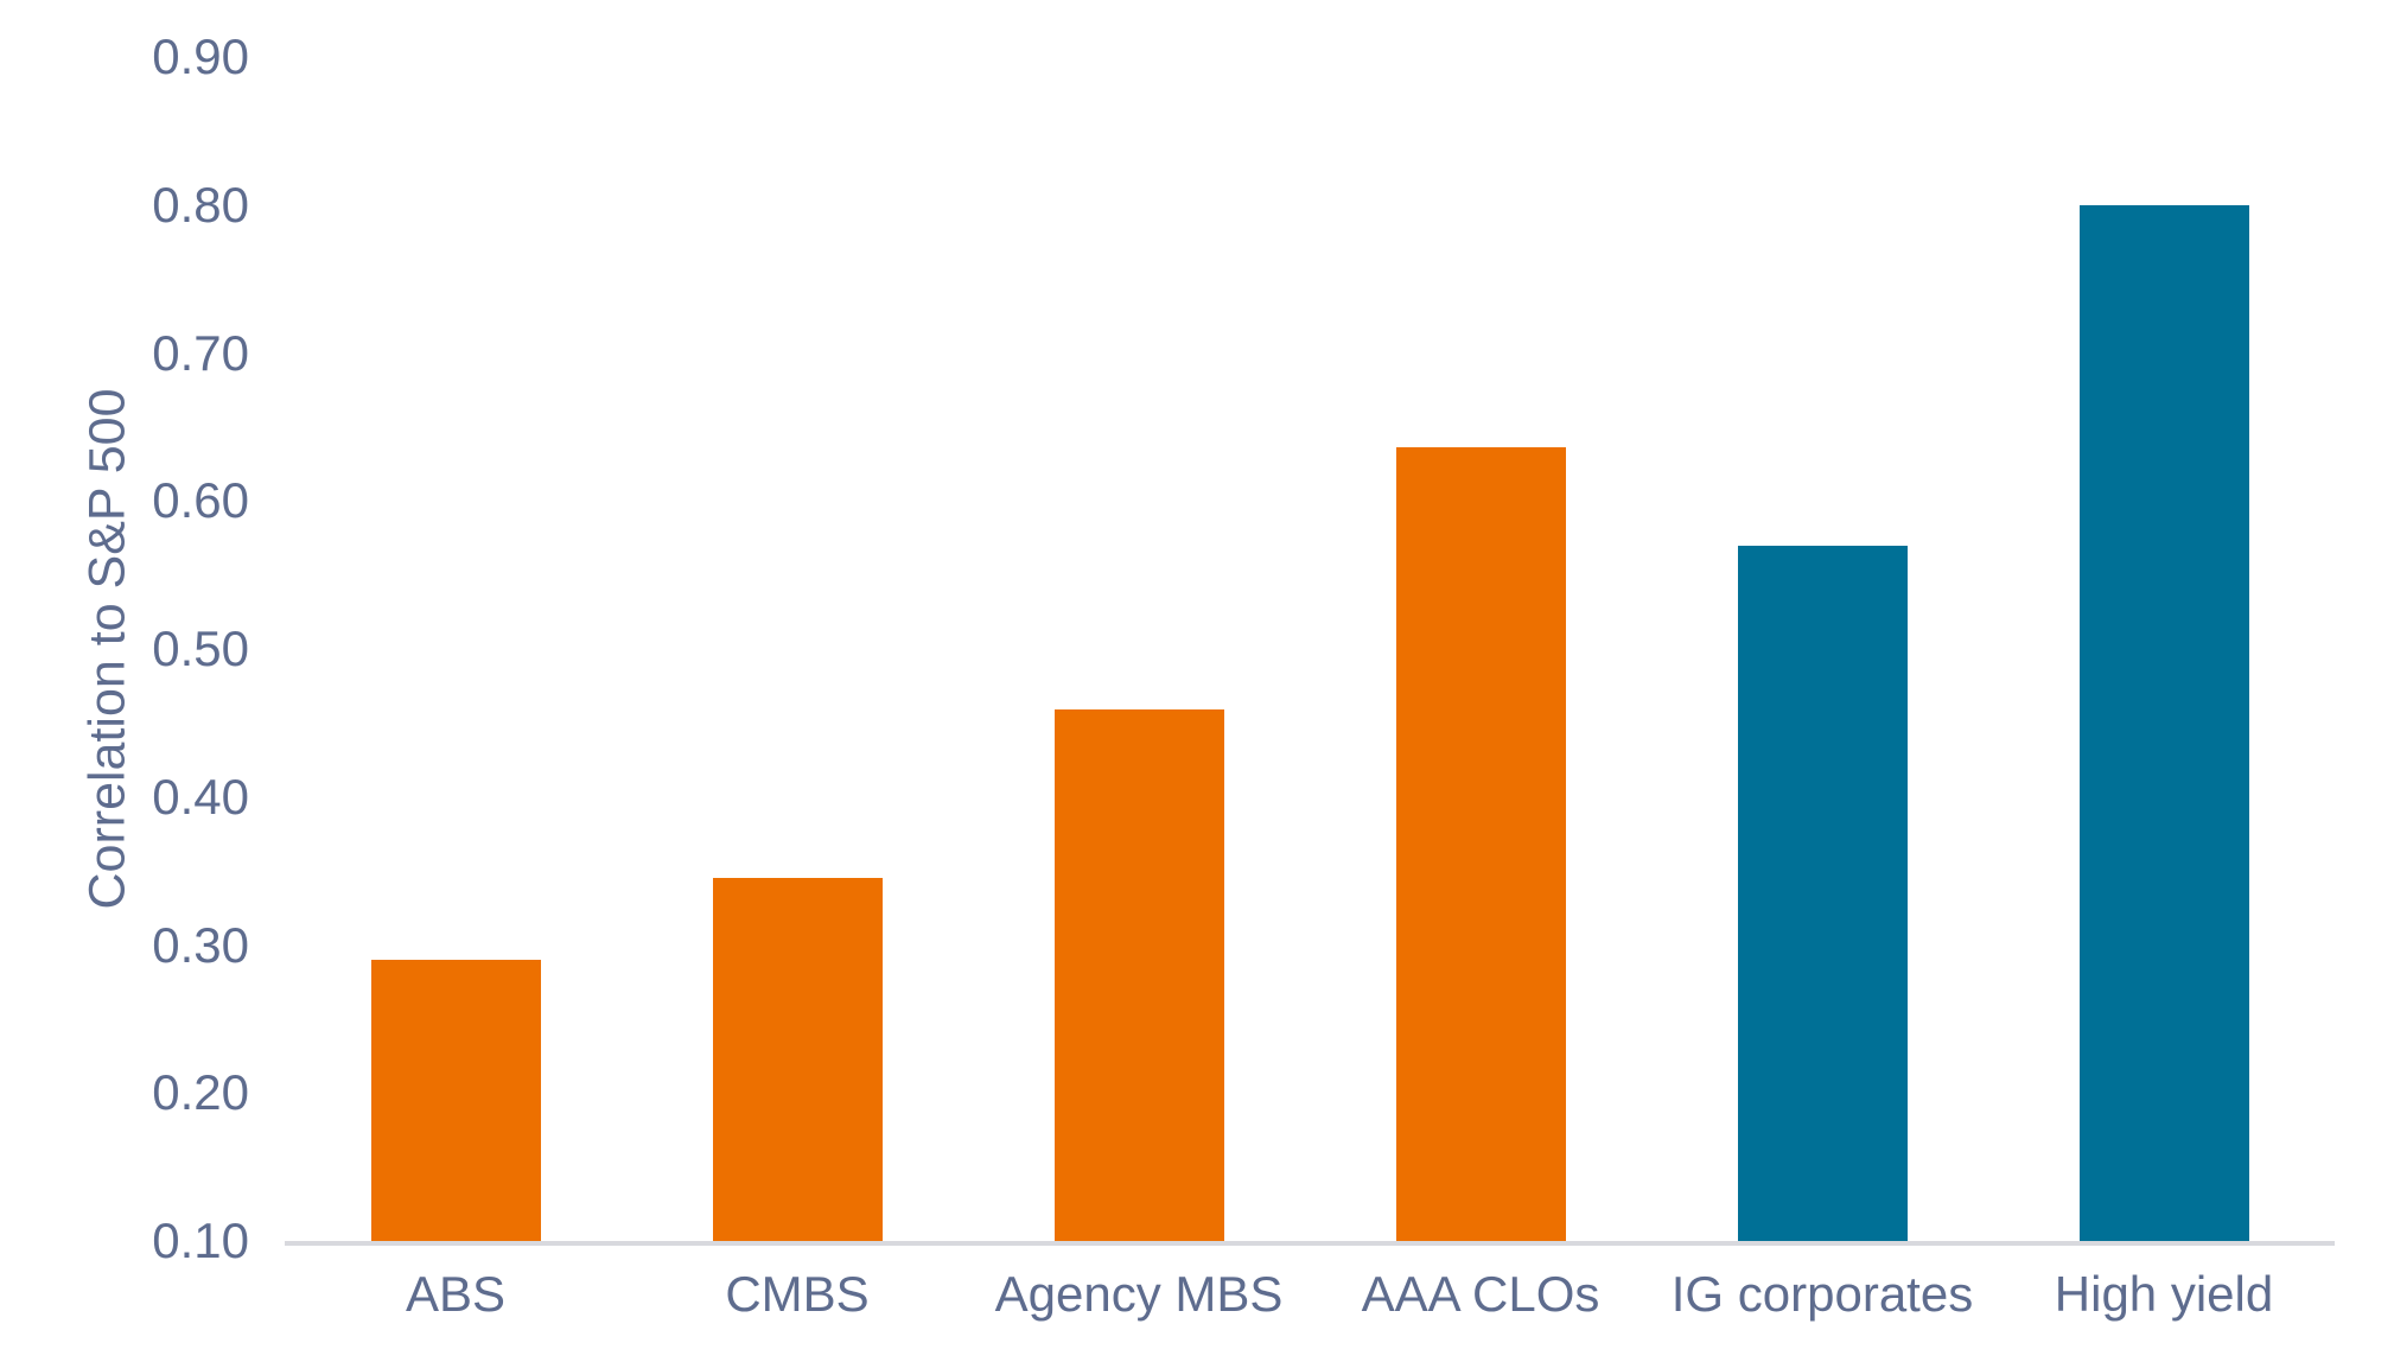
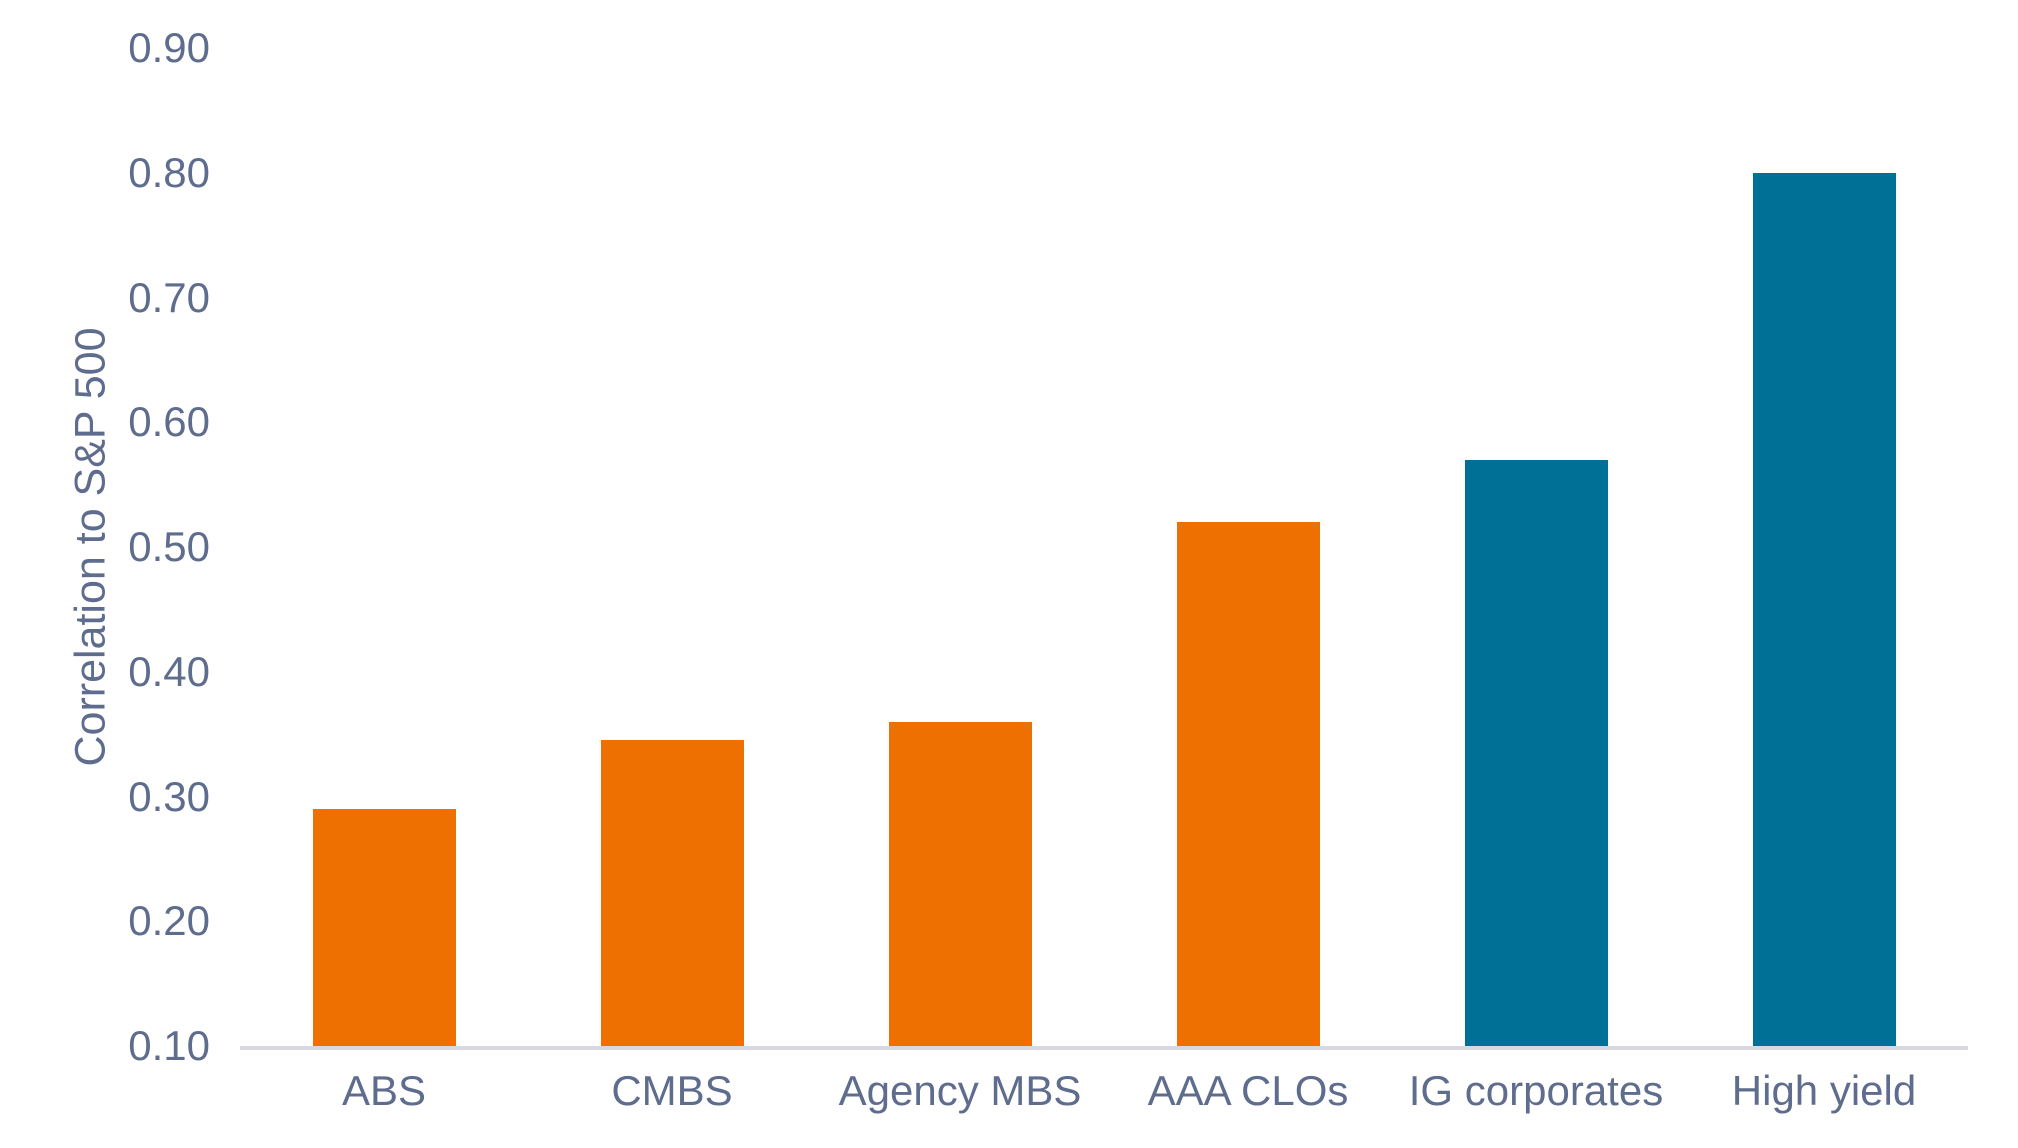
Agency MBS: 0.459 -> 0.360
AAA CLOs: 0.636 -> 0.520
